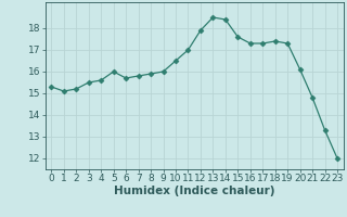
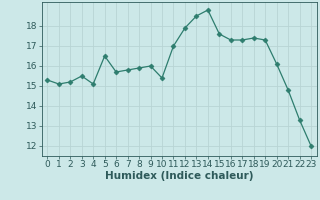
4: 15.6 -> 15.1
5: 16.0 -> 16.5
10: 16.5 -> 15.4
14: 18.4 -> 18.8
